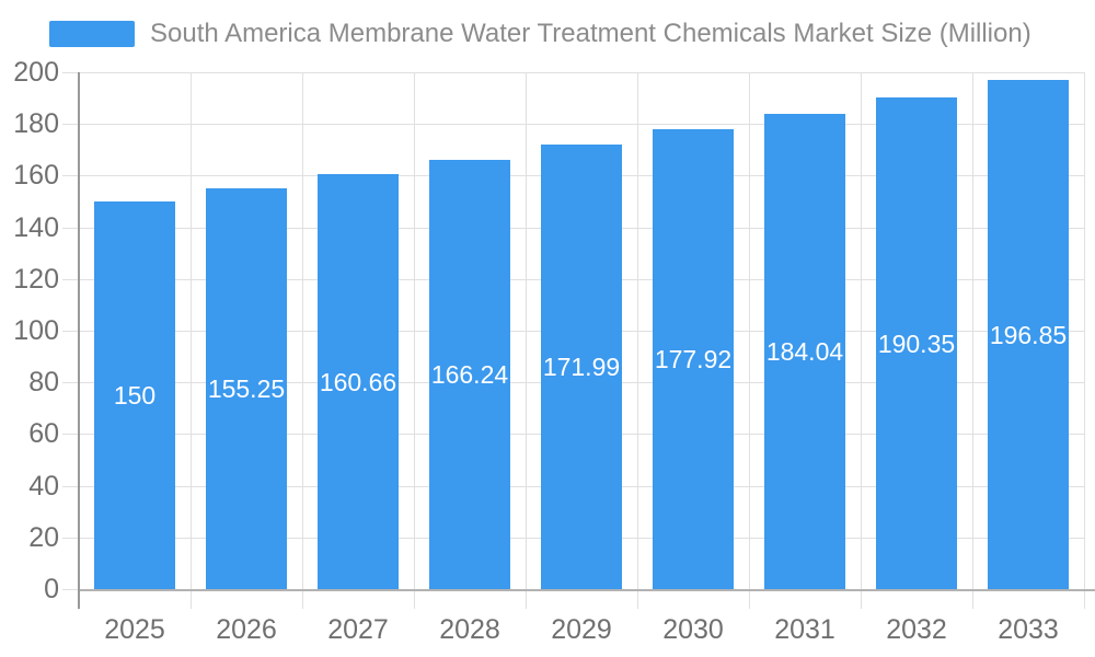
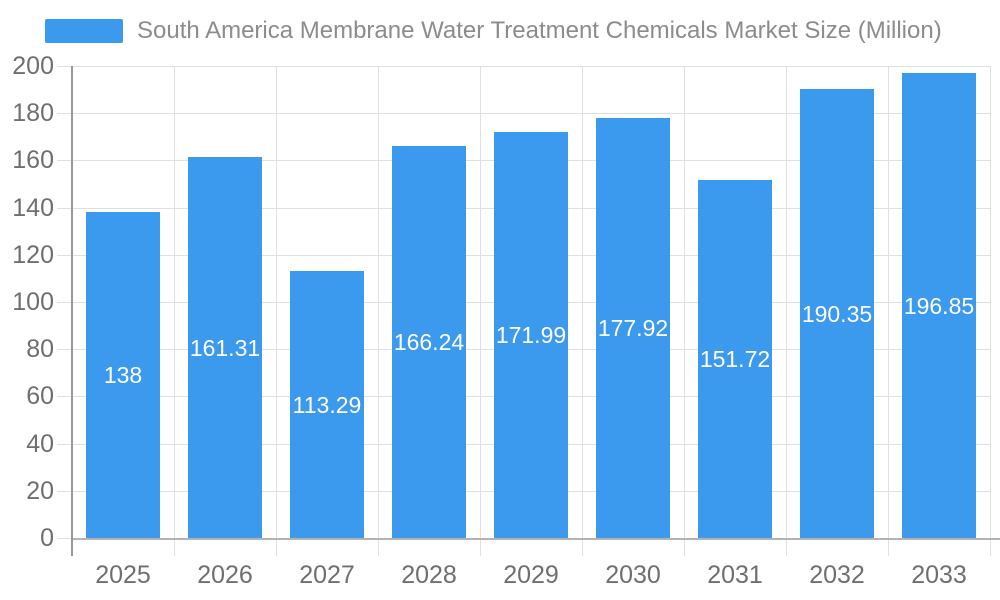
2025: 150 -> 138
2026: 155.25 -> 161.31
2027: 160.66 -> 113.29
2031: 184.04 -> 151.72
